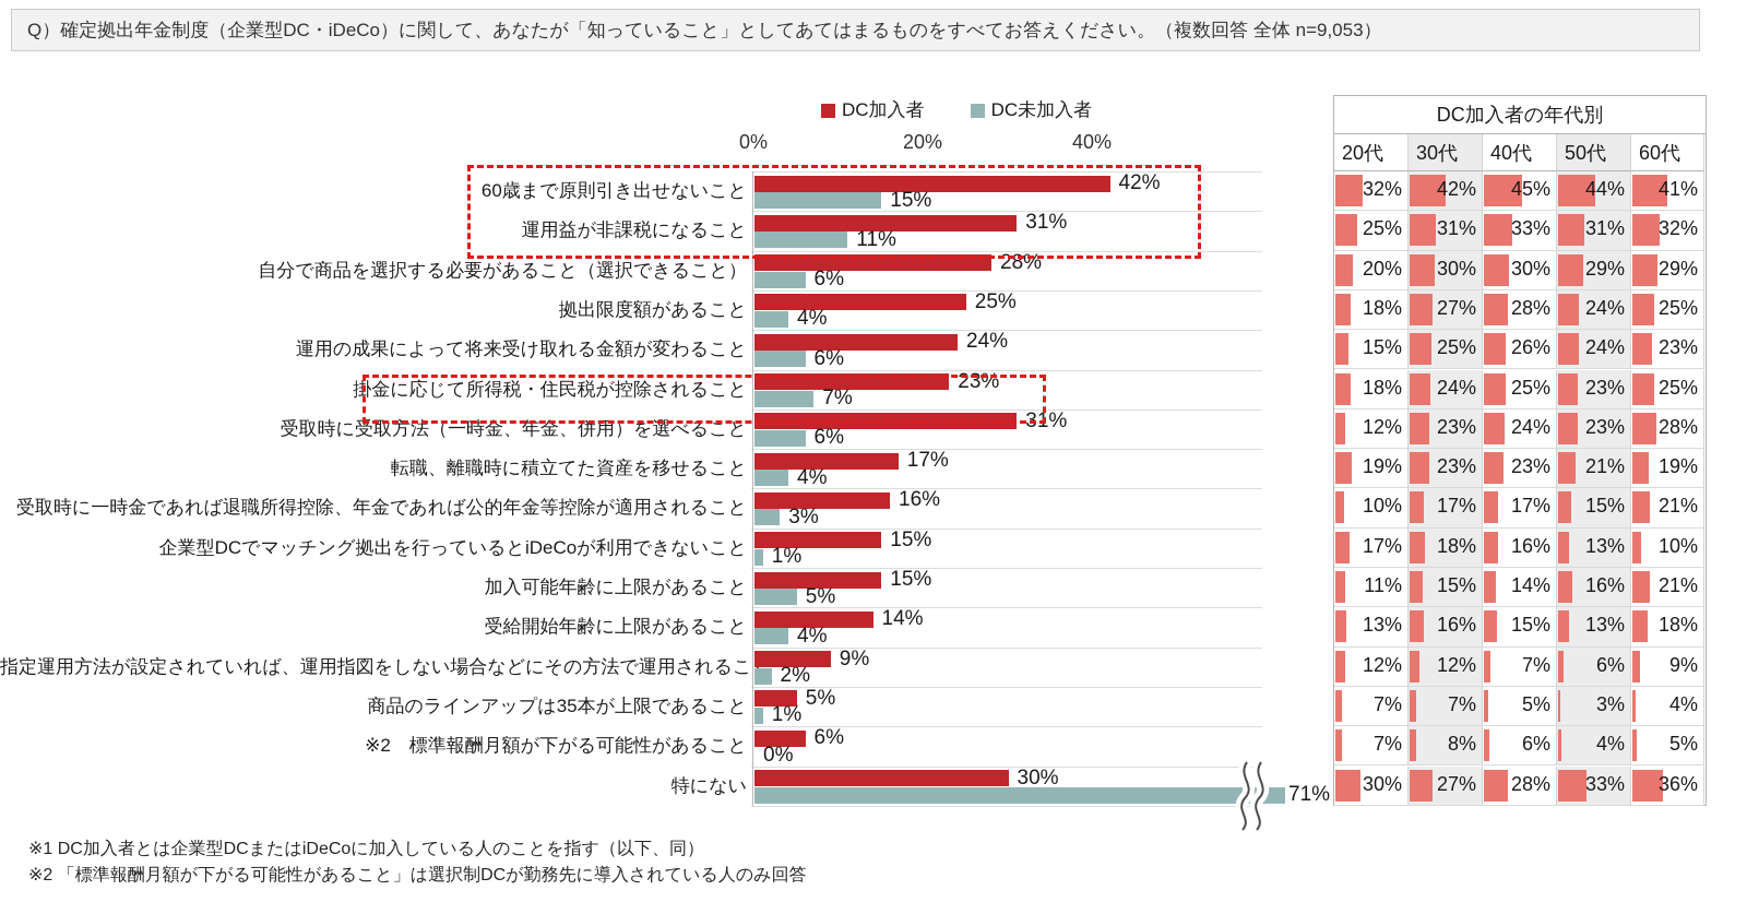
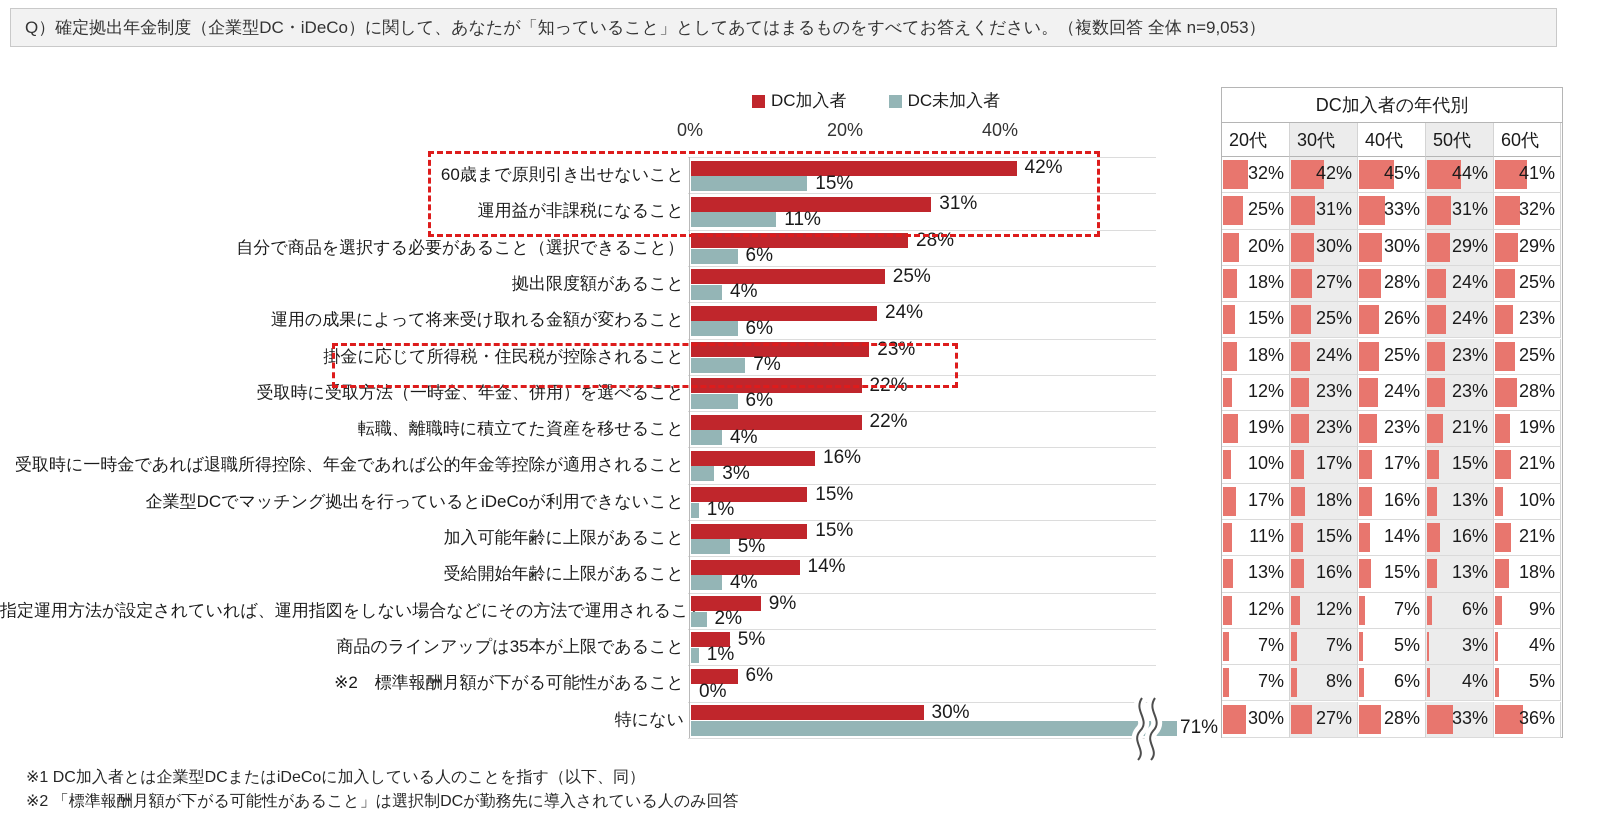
DC加入者/受取時に受取方法（一時金、年金、併用）を選べること: 31% -> 22%
DC加入者/転職、離職時に積立てた資産を移せること: 17% -> 22%
